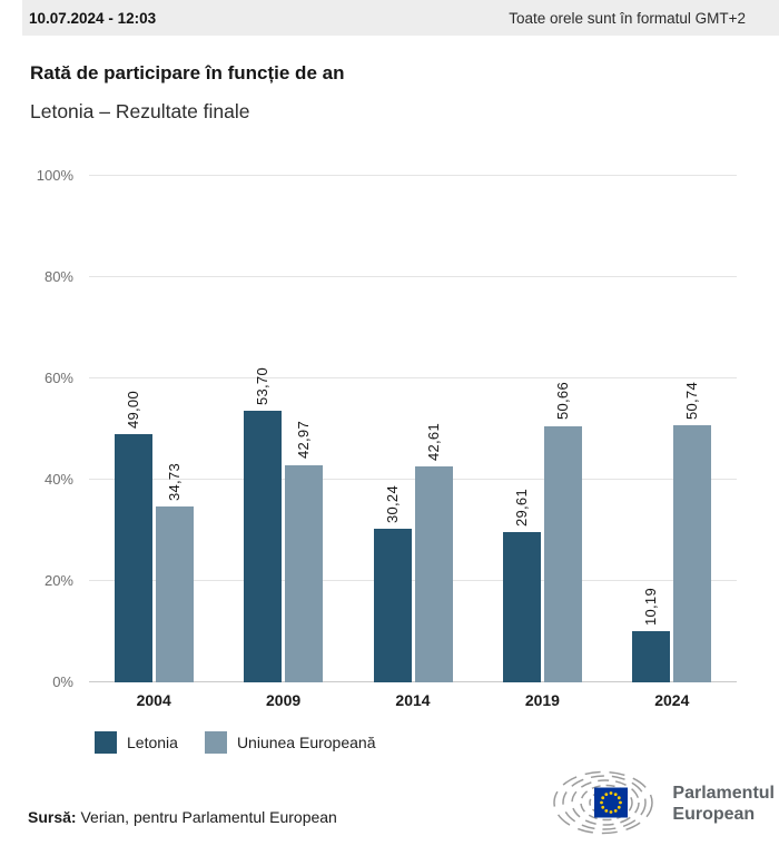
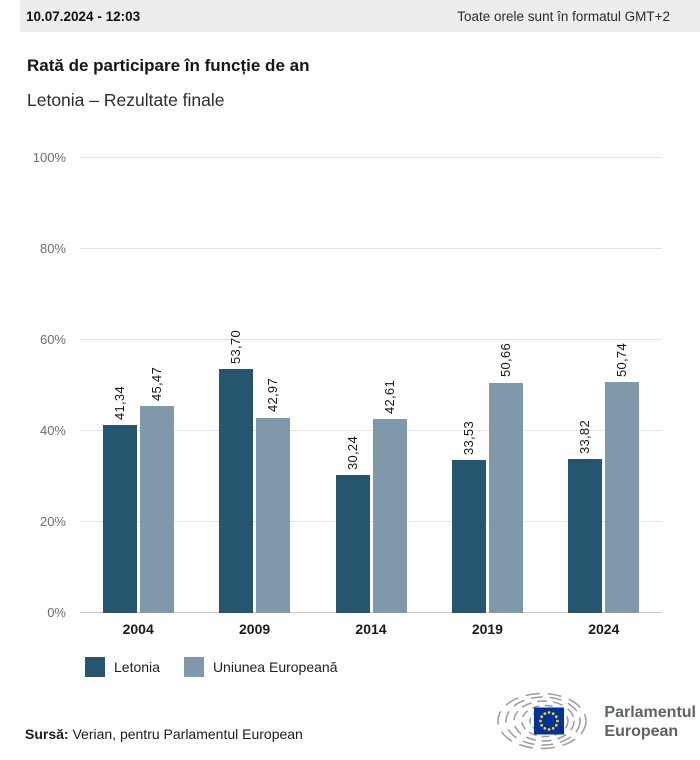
Letonia/2004: 49,00 -> 41,34
Uniunea Europeană/2004: 34,73 -> 45,47
Letonia/2019: 29,61 -> 33,53
Letonia/2024: 10,19 -> 33,82
